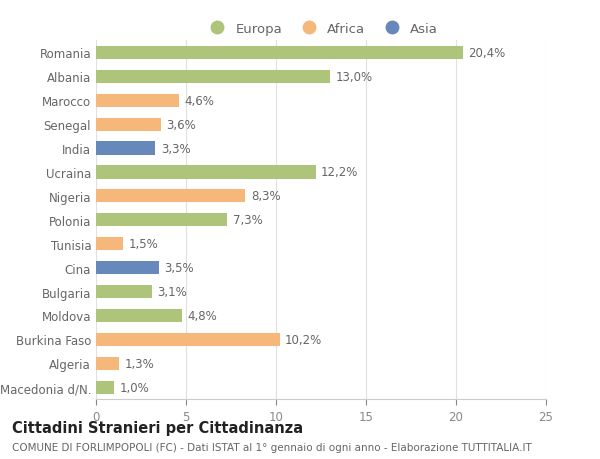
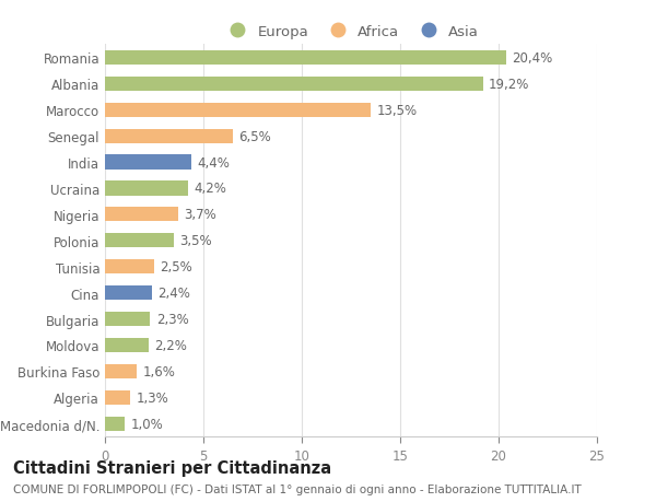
Albania: 13,0% -> 19,2%
Marocco: 4,6% -> 13,5%
Senegal: 3,6% -> 6,5%
India: 3,3% -> 4,4%
Ucraina: 12,2% -> 4,2%
Nigeria: 8,3% -> 3,7%
Polonia: 7,3% -> 3,5%
Tunisia: 1,5% -> 2,5%
Cina: 3,5% -> 2,4%
Bulgaria: 3,1% -> 2,3%
Moldova: 4,8% -> 2,2%
Burkina Faso: 10,2% -> 1,6%
